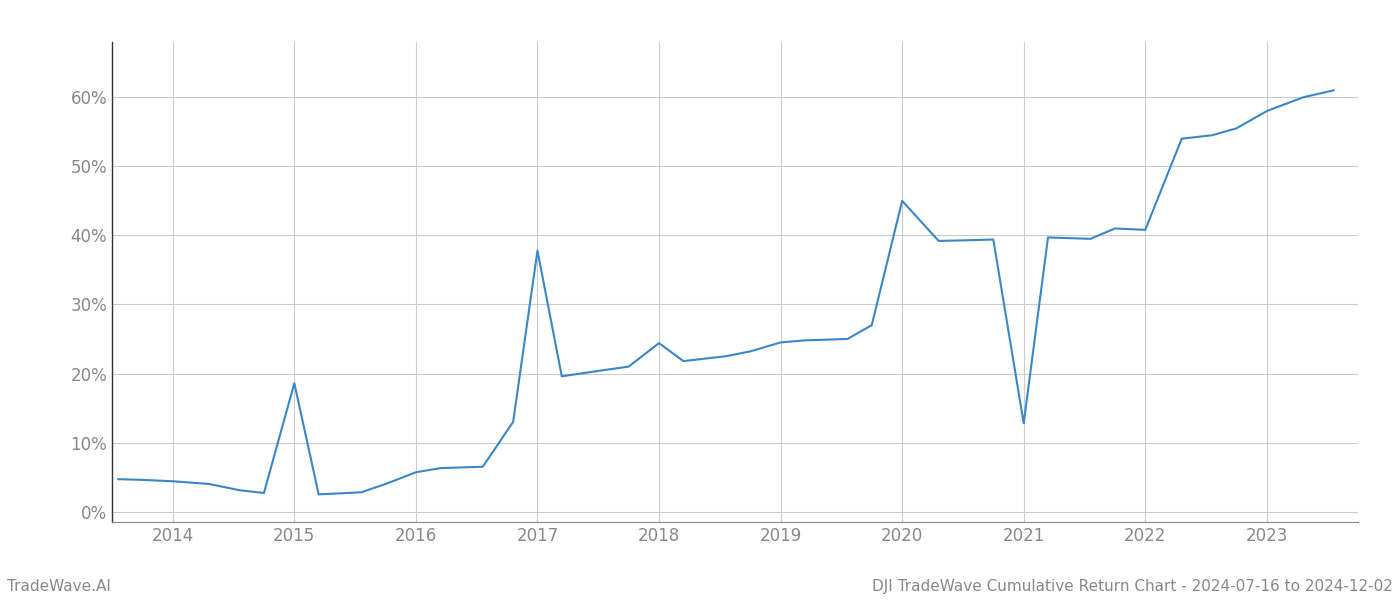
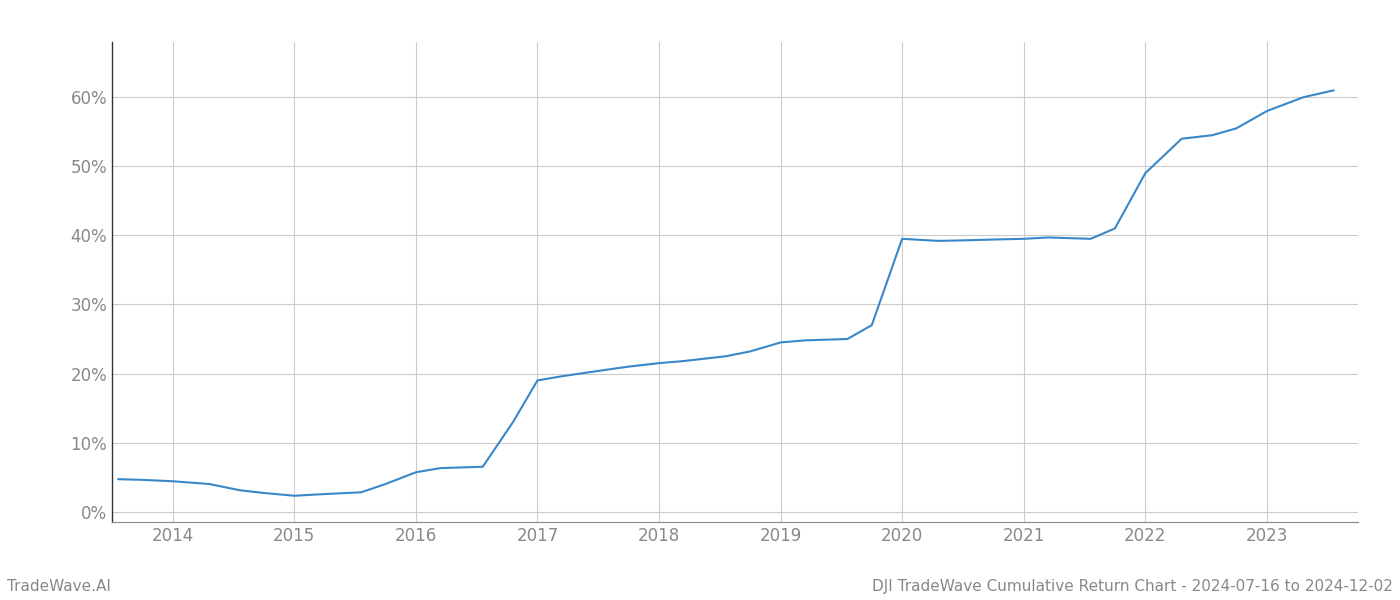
2015: 18.6% -> 2.3%
2017: 37.8% -> 19.0%
2018: 24.4% -> 21.5%
2020: 45.0% -> 39.5%
2021: 12.8% -> 39.5%
2022: 40.8% -> 49.0%
